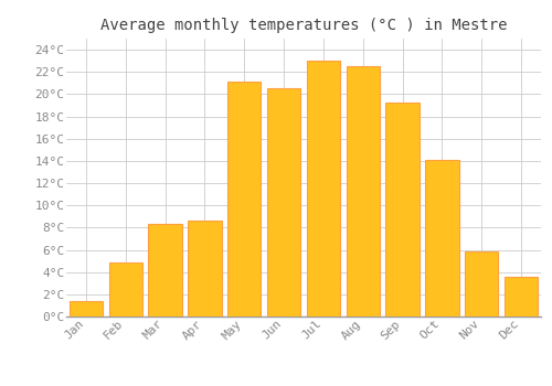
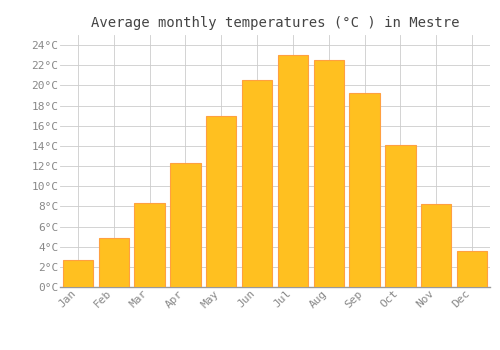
Jan: 1.4°C -> 2.7°C
Apr: 8.6°C -> 12.3°C
May: 21.1°C -> 17.0°C
Nov: 5.9°C -> 8.2°C
